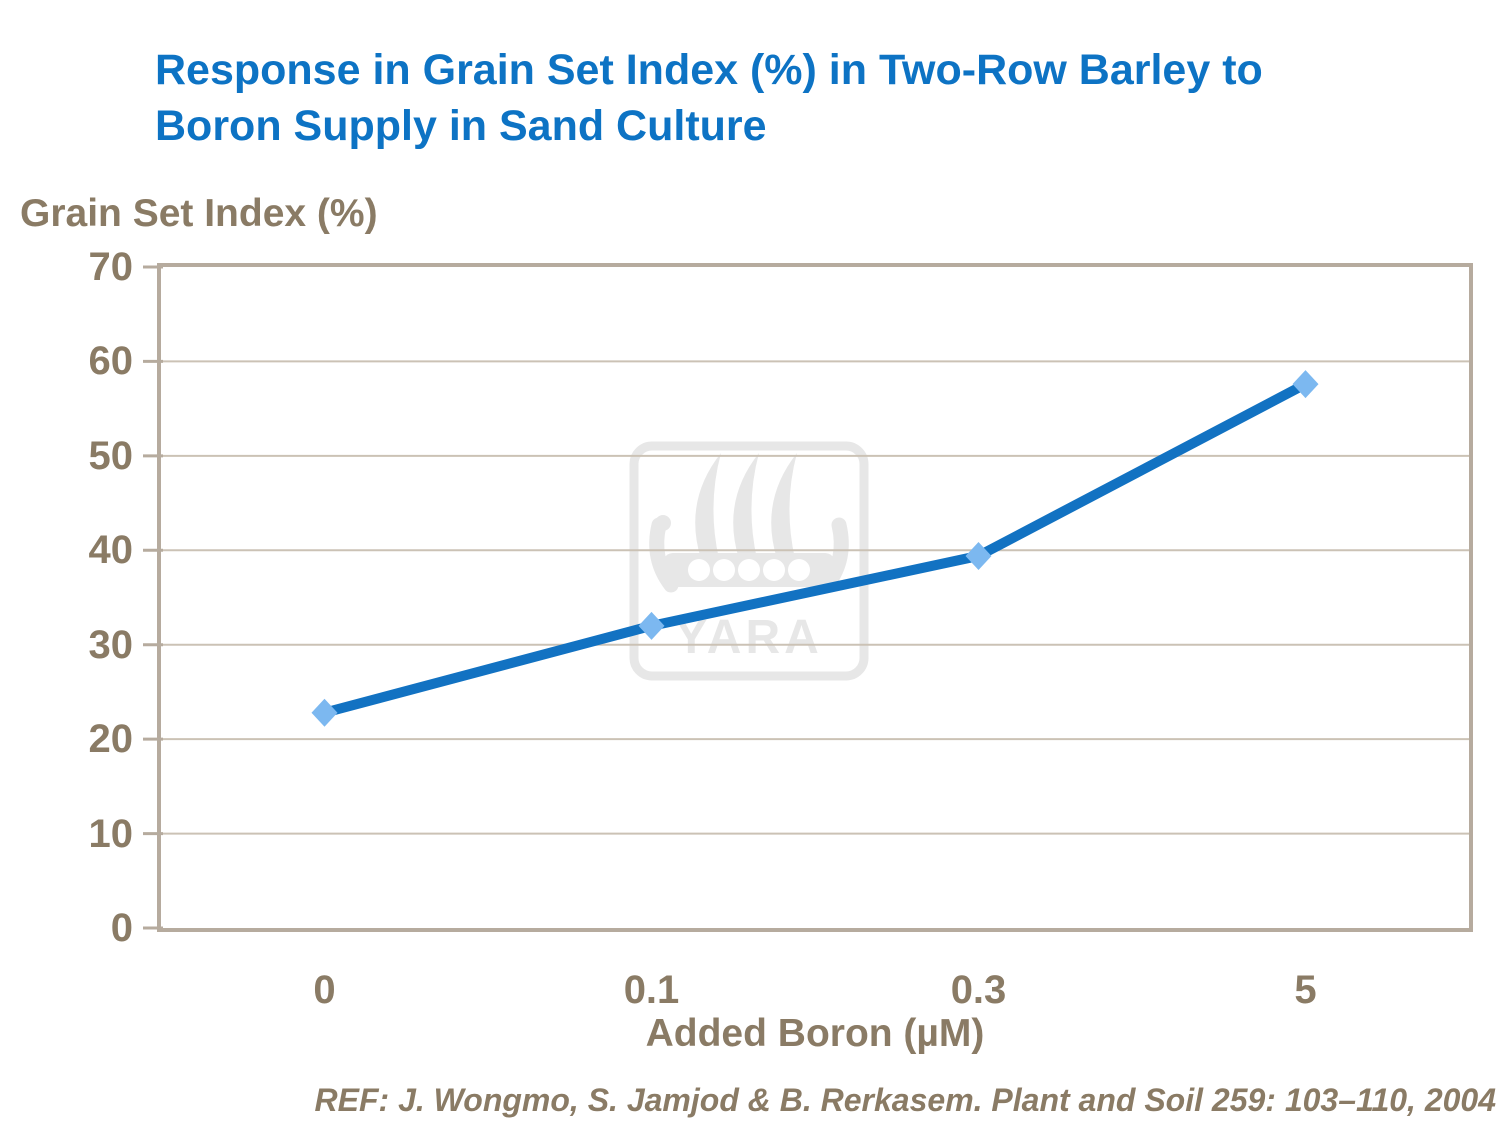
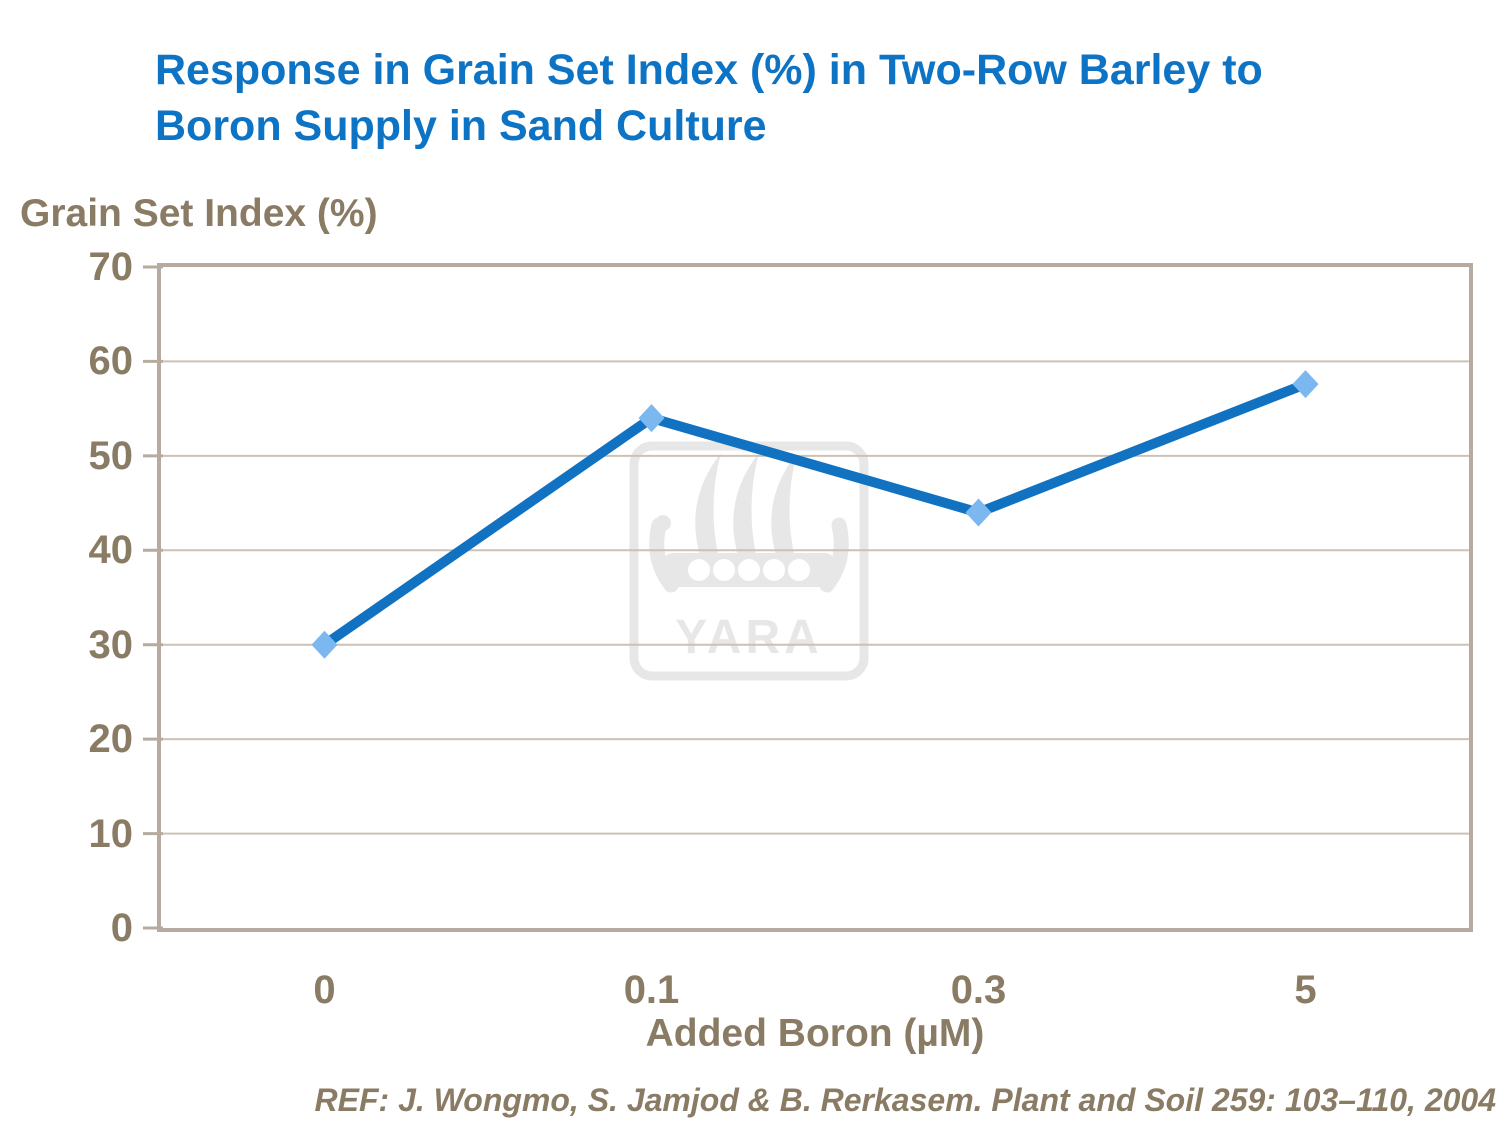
0: 23 -> 30
0.1: 32 -> 54
0.3: 39 -> 44
